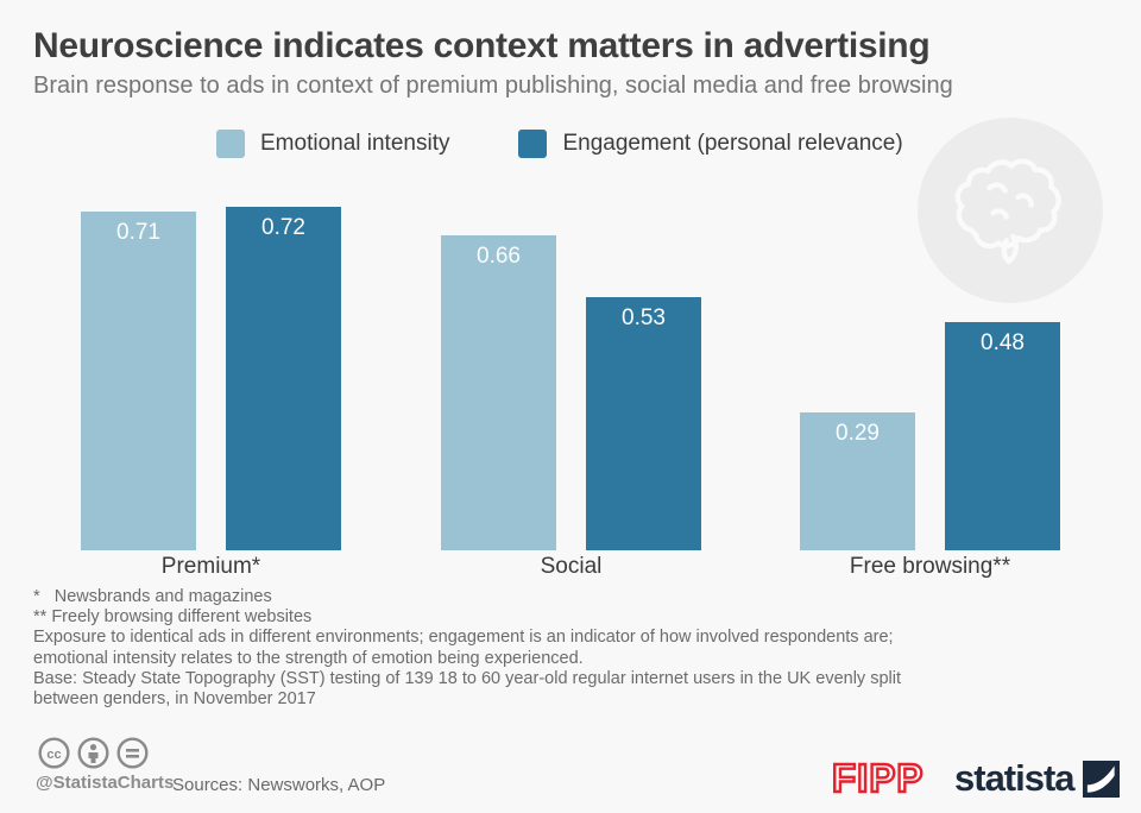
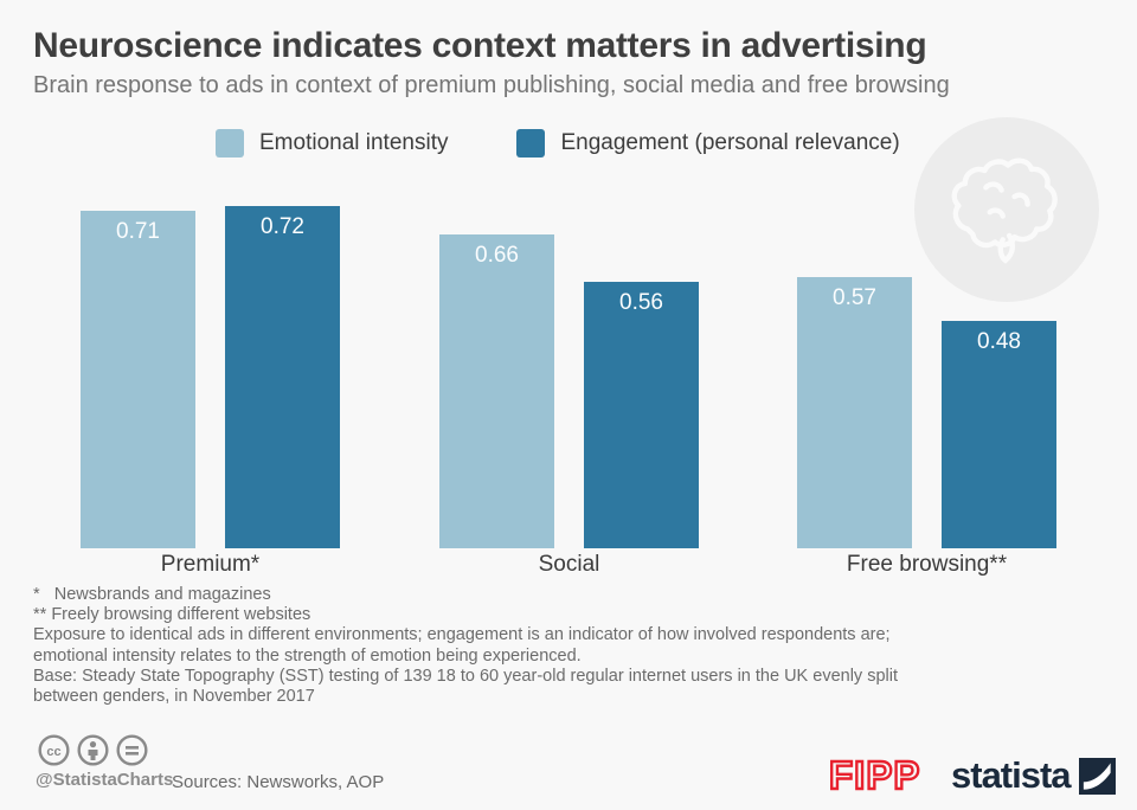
Engagement (personal relevance)/Social: 0.53 -> 0.56
Emotional intensity/Free browsing**: 0.29 -> 0.57
